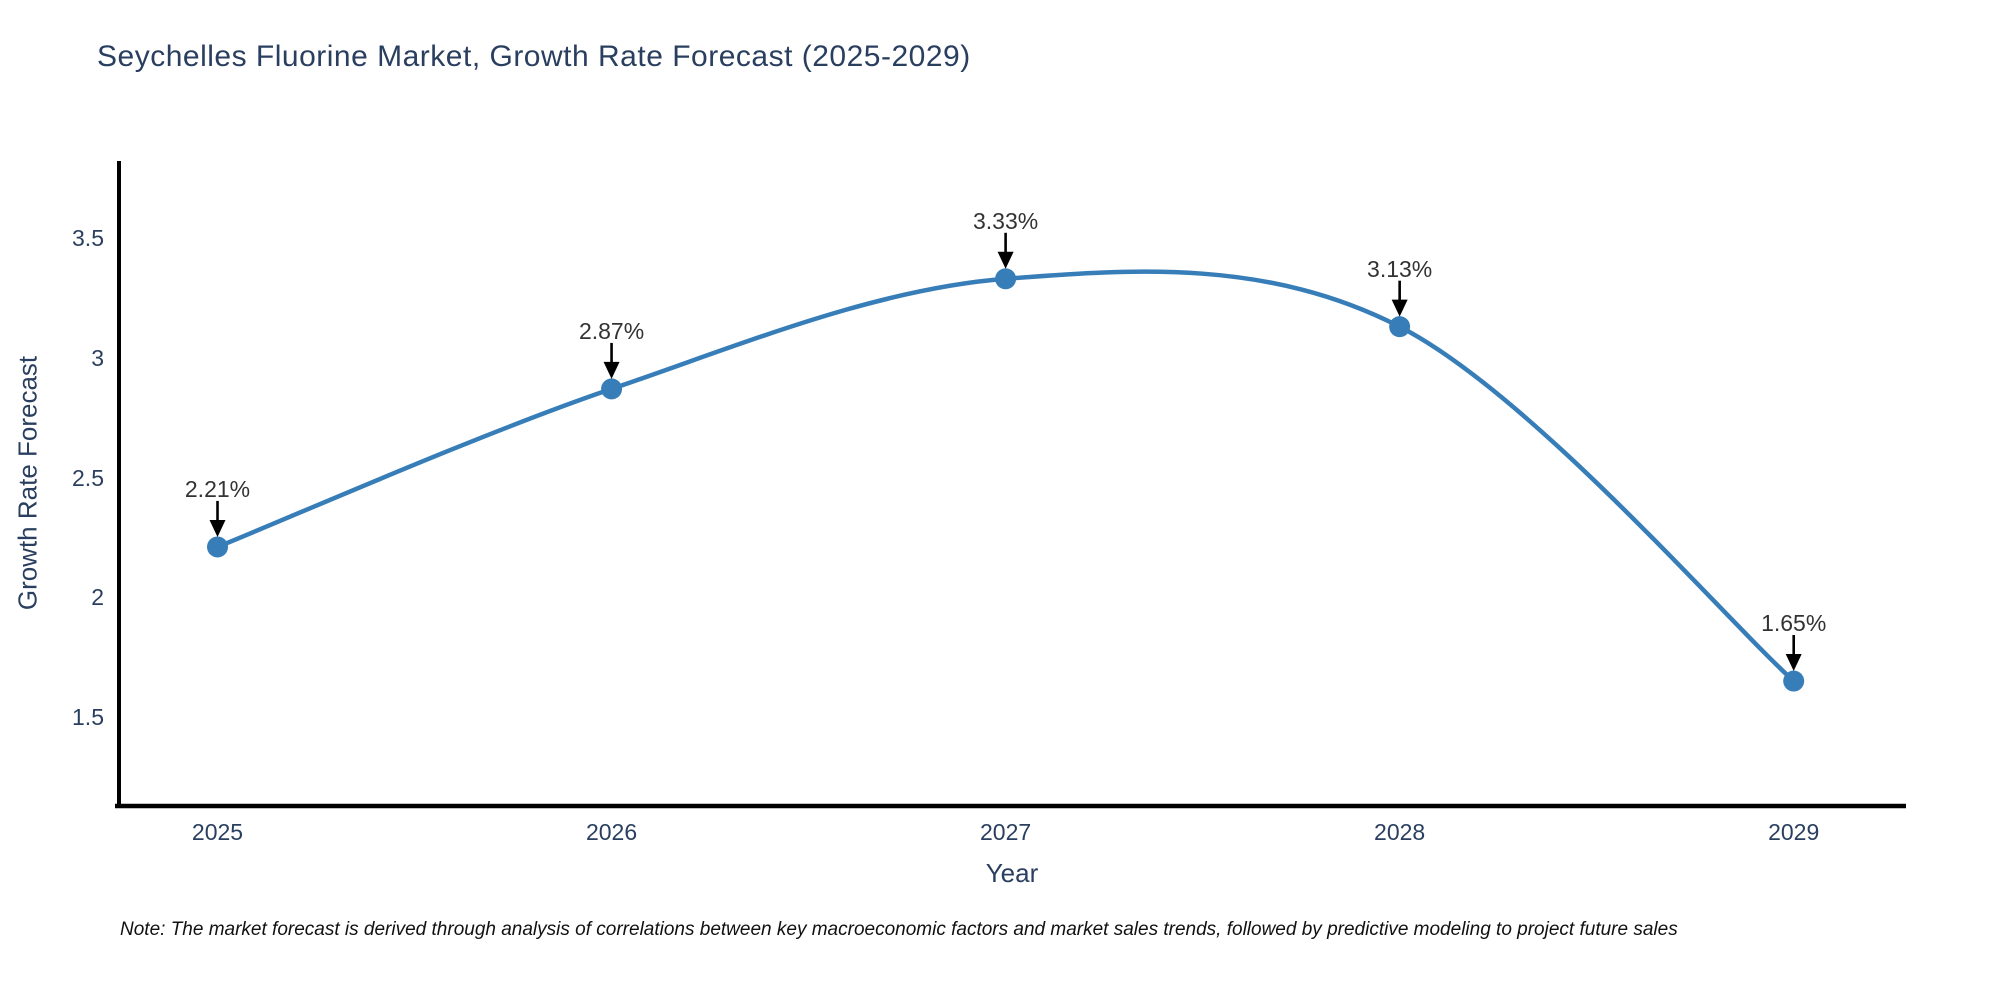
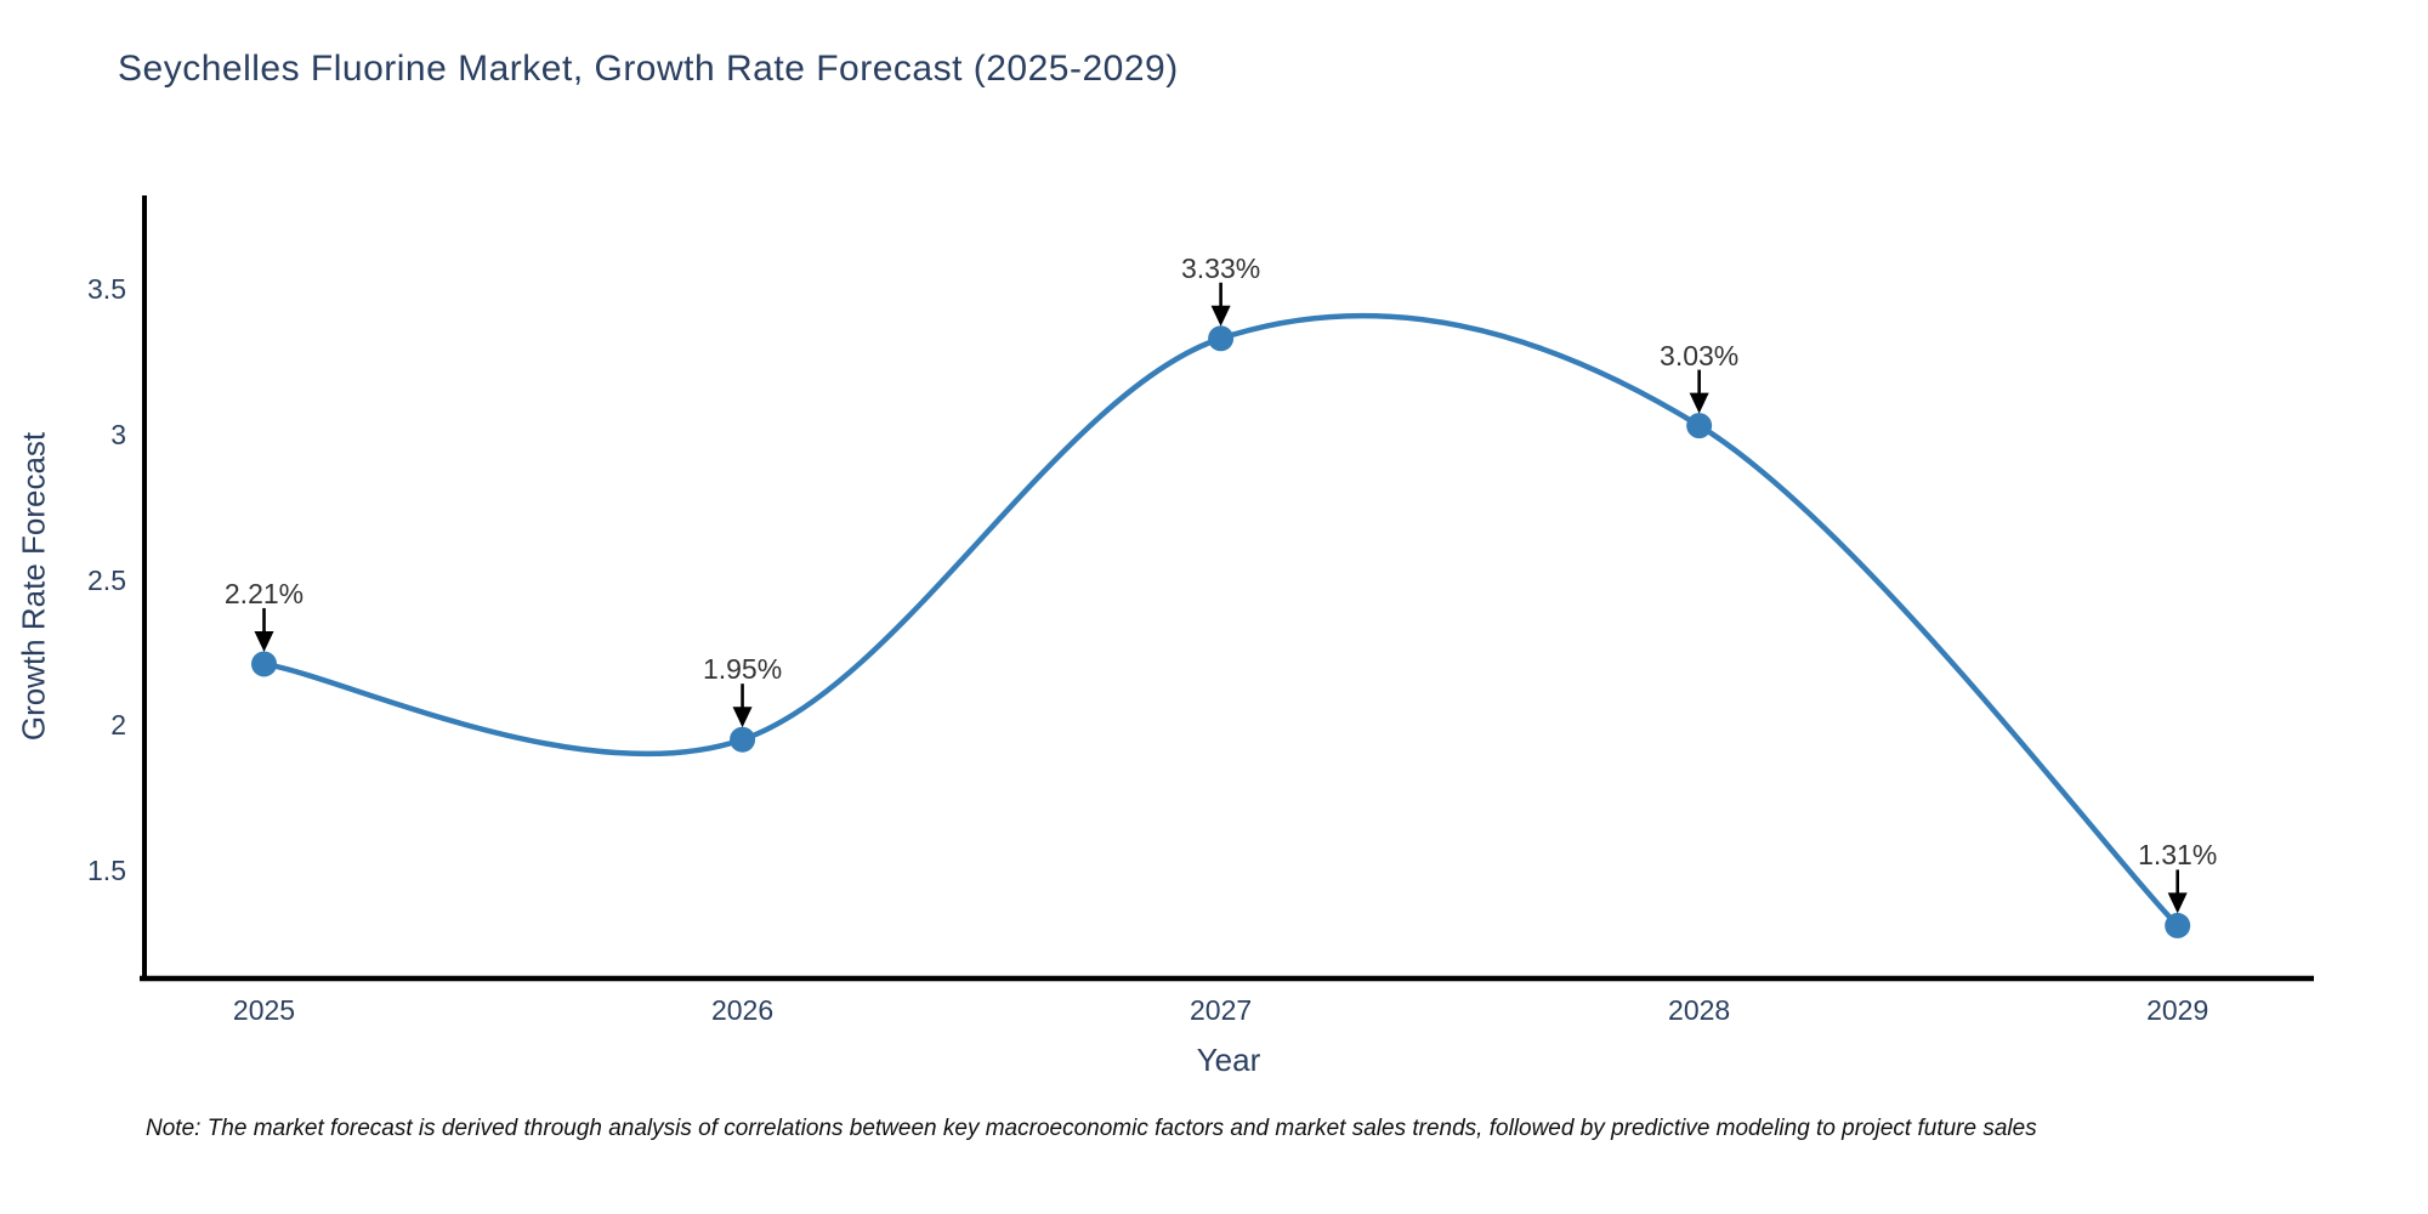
2026: 2.87% -> 1.95%
2028: 3.13% -> 3.03%
2029: 1.65% -> 1.31%
